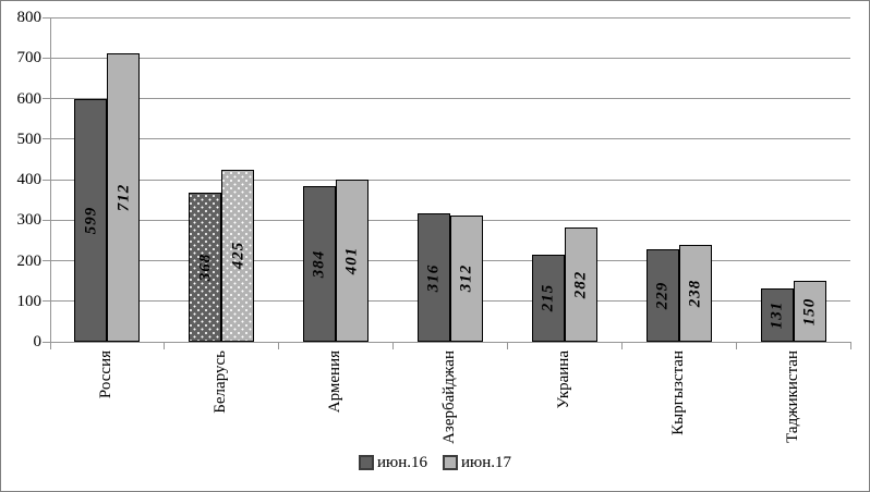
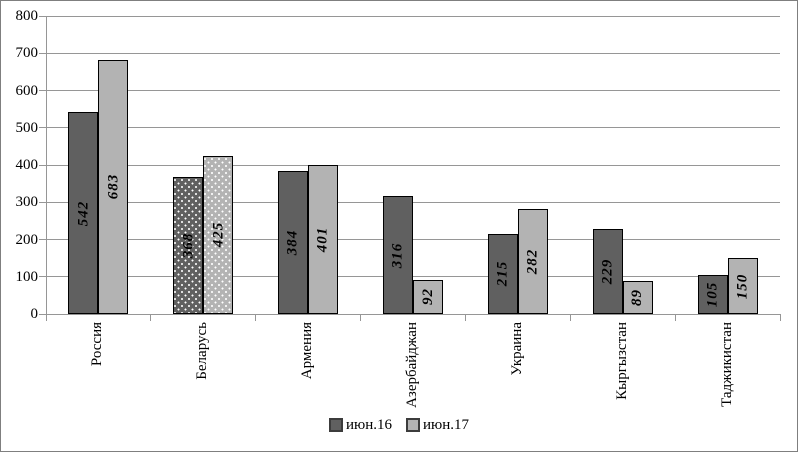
июн.16/Россия: 599 -> 542
июн.17/Россия: 712 -> 683
июн.17/Азербайджан: 312 -> 92
июн.17/Кыргызстан: 238 -> 89
июн.16/Таджикистан: 131 -> 105
